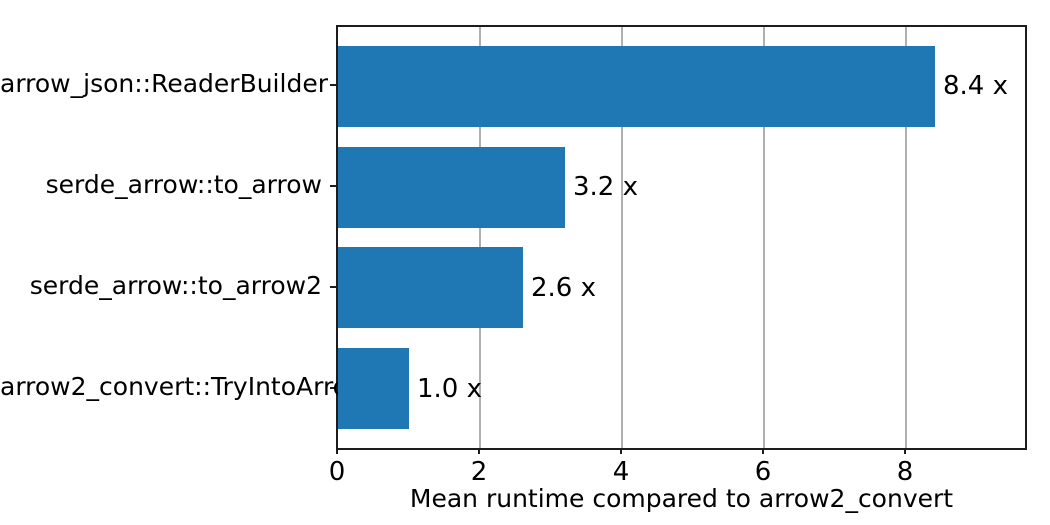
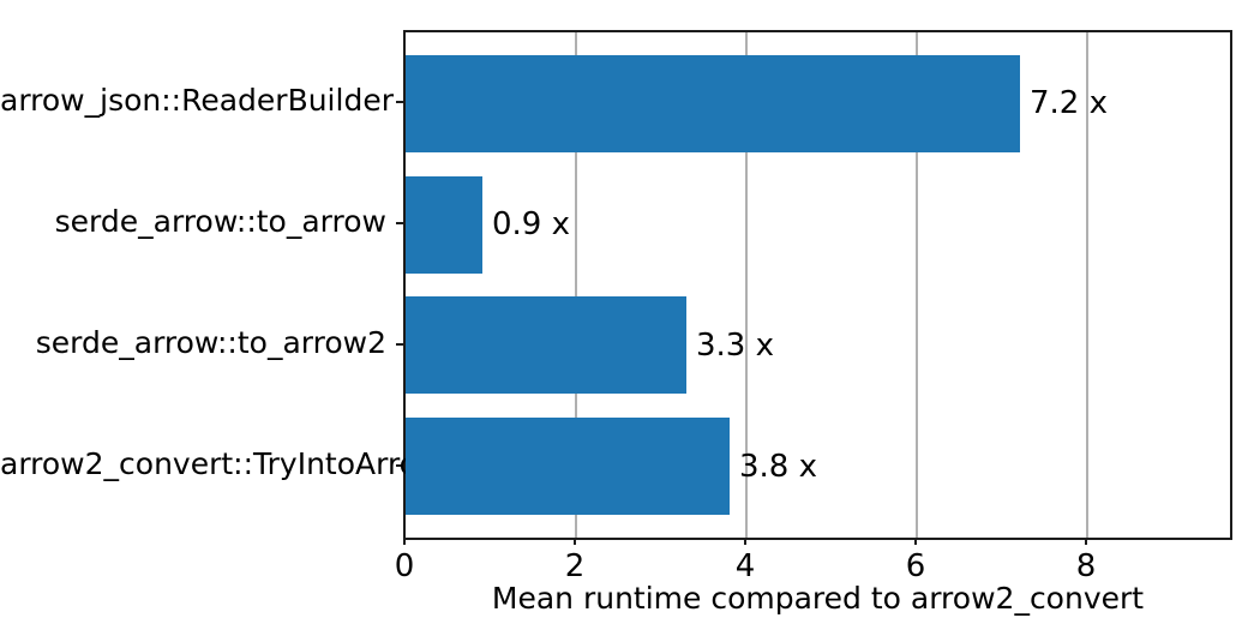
arrow_json::ReaderBuilder: 8.4 -> 7.2
serde_arrow::to_arrow: 3.2 -> 0.9
serde_arrow::to_arrow2: 2.6 -> 3.3
arrow2_convert::TryIntoArrow: 1.0 -> 3.8
